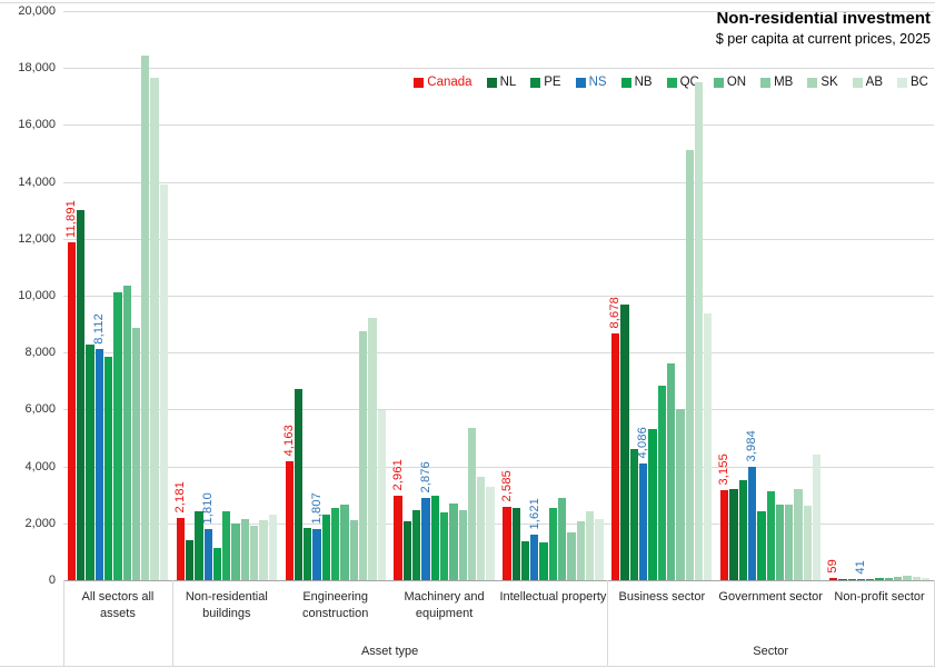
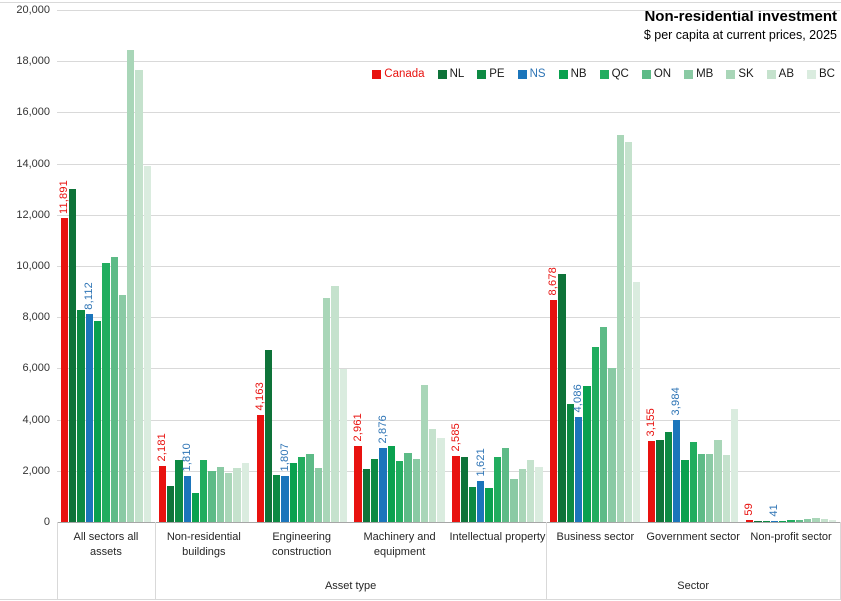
AB/Business sector: 17500 -> 14900
